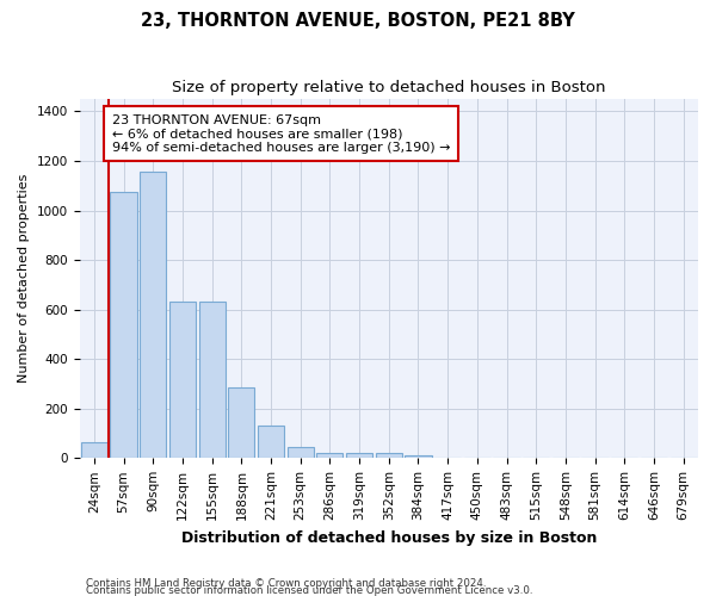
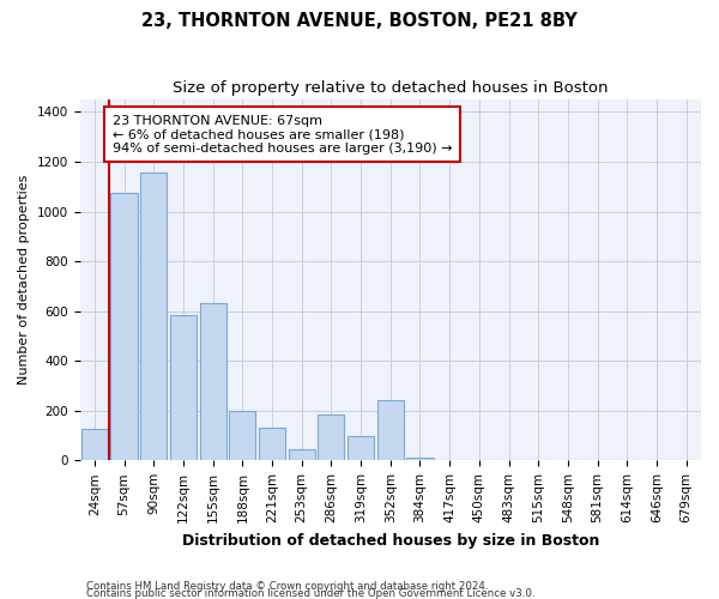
24sqm: 65 -> 125
122sqm: 630 -> 585
188sqm: 285 -> 200
286sqm: 22 -> 185
319sqm: 20 -> 100
352sqm: 22 -> 240
